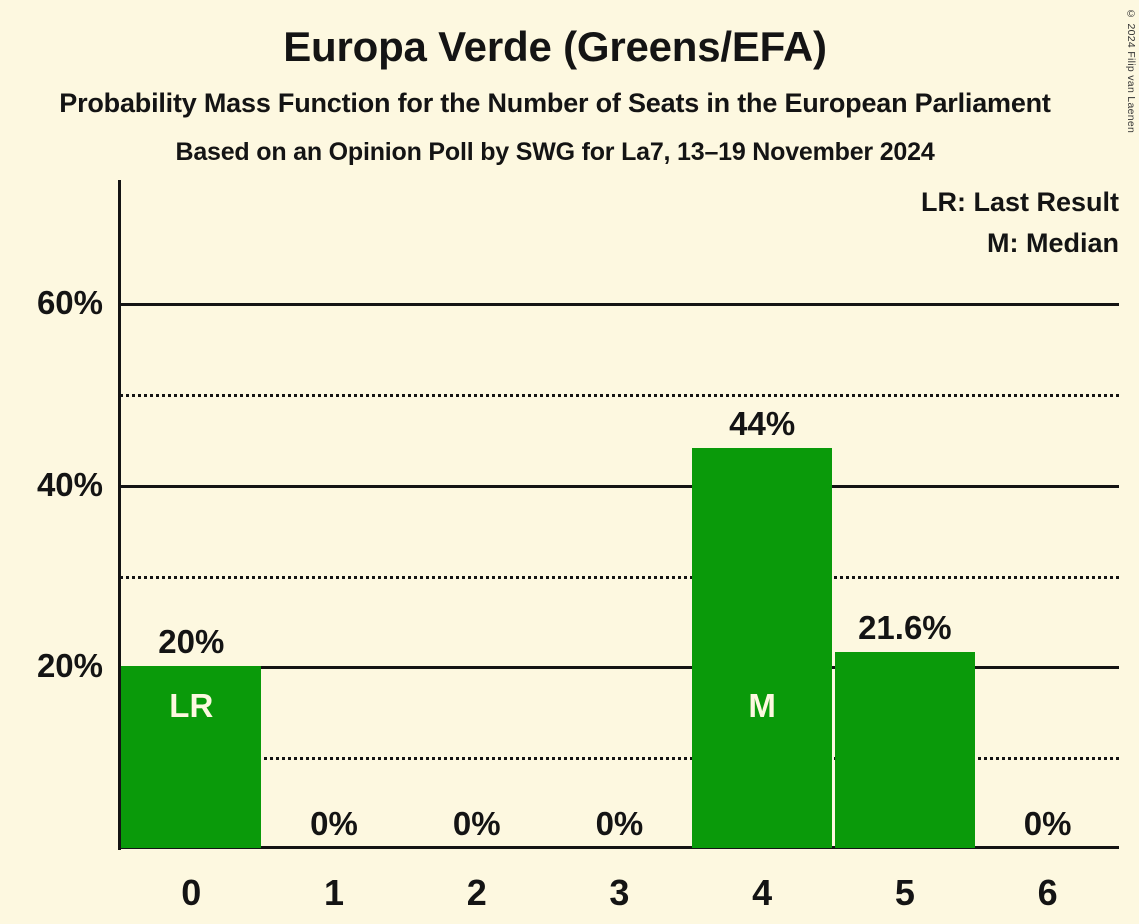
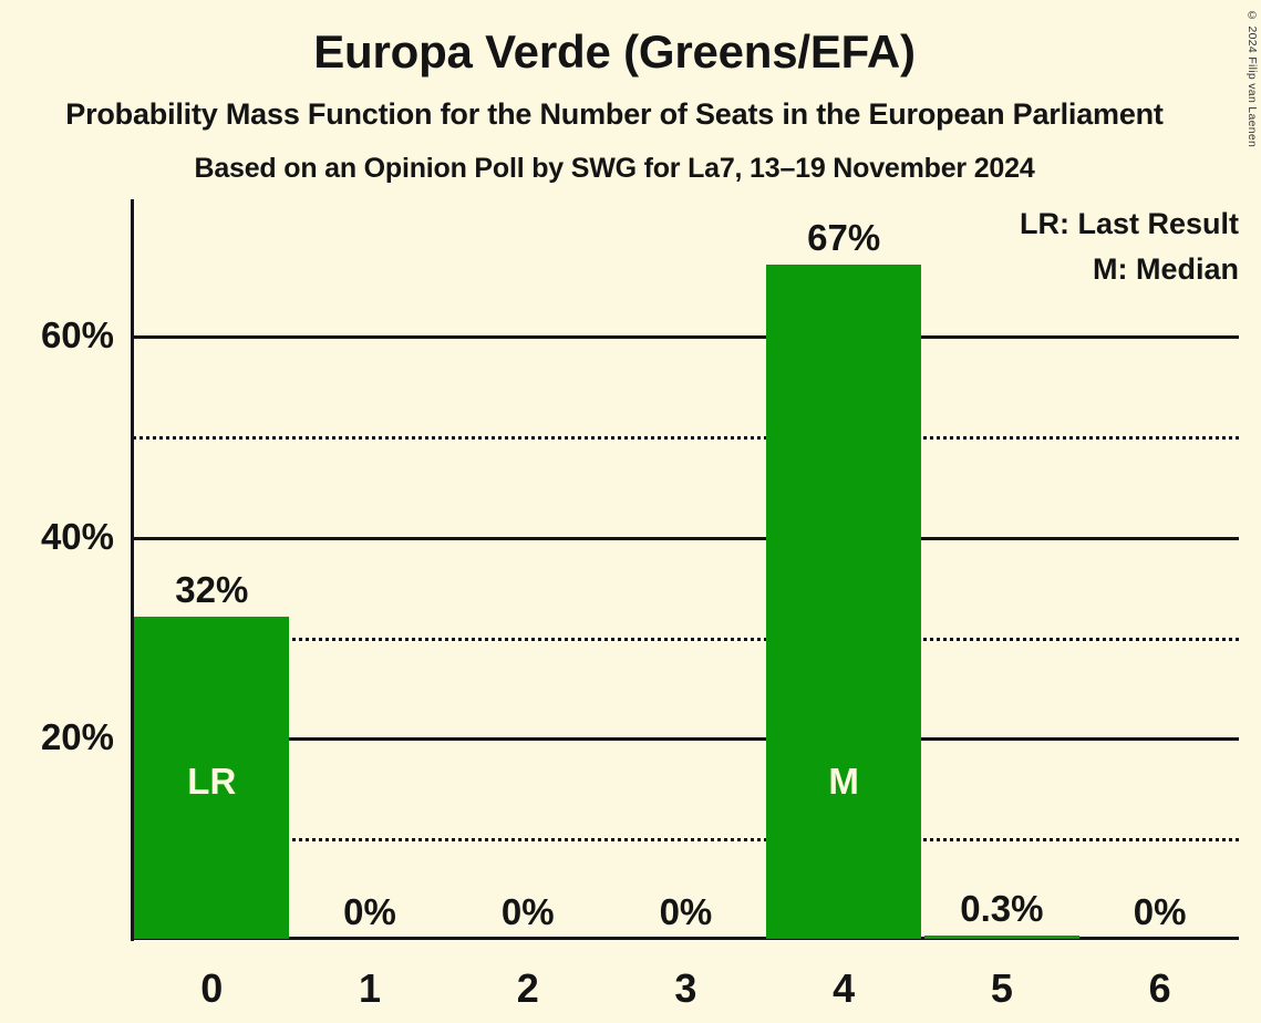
0: 20% -> 32%
4: 44% -> 67%
5: 21.6% -> 0.3%
